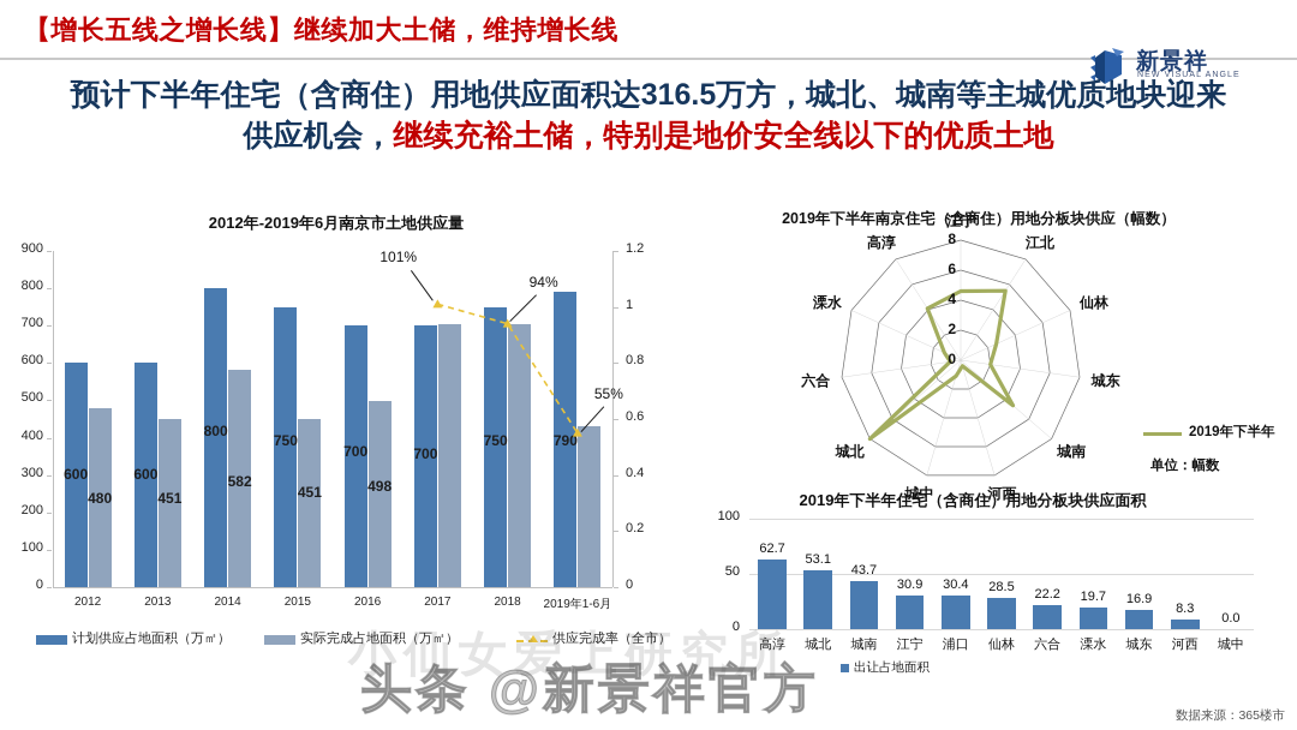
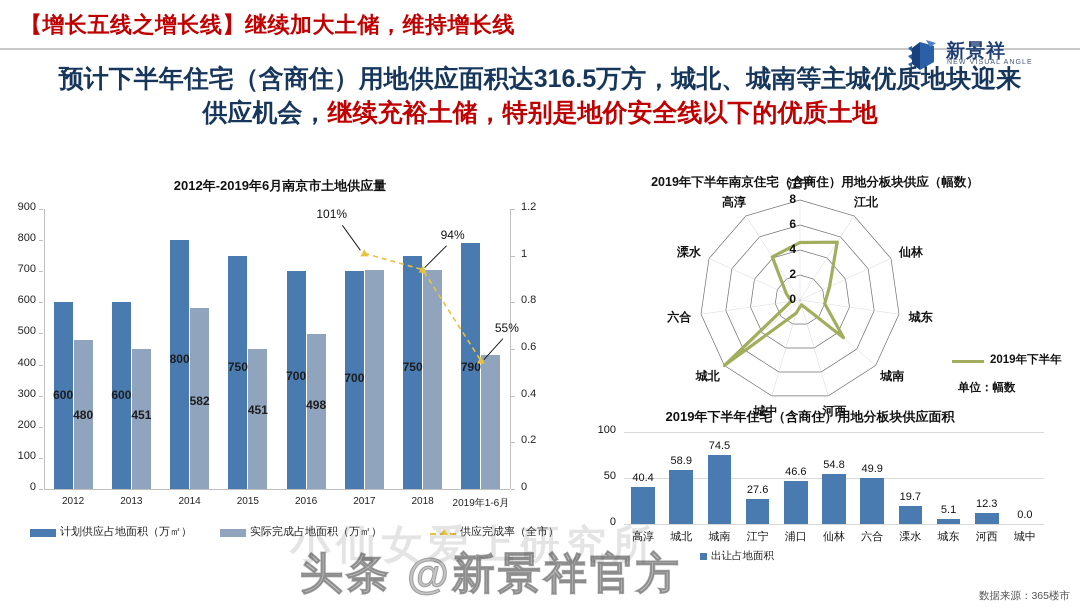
2019年下半年住宅（含商住）用地分板块供应面积/高淳: 62.7 -> 40.4
2019年下半年住宅（含商住）用地分板块供应面积/城北: 53.1 -> 58.9
2019年下半年住宅（含商住）用地分板块供应面积/城南: 43.7 -> 74.5
2019年下半年住宅（含商住）用地分板块供应面积/江宁: 30.9 -> 27.6
2019年下半年住宅（含商住）用地分板块供应面积/浦口: 30.4 -> 46.6
2019年下半年住宅（含商住）用地分板块供应面积/仙林: 28.5 -> 54.8
2019年下半年住宅（含商住）用地分板块供应面积/六合: 22.2 -> 49.9
2019年下半年住宅（含商住）用地分板块供应面积/城东: 16.9 -> 5.1
2019年下半年住宅（含商住）用地分板块供应面积/河西: 8.3 -> 12.3
